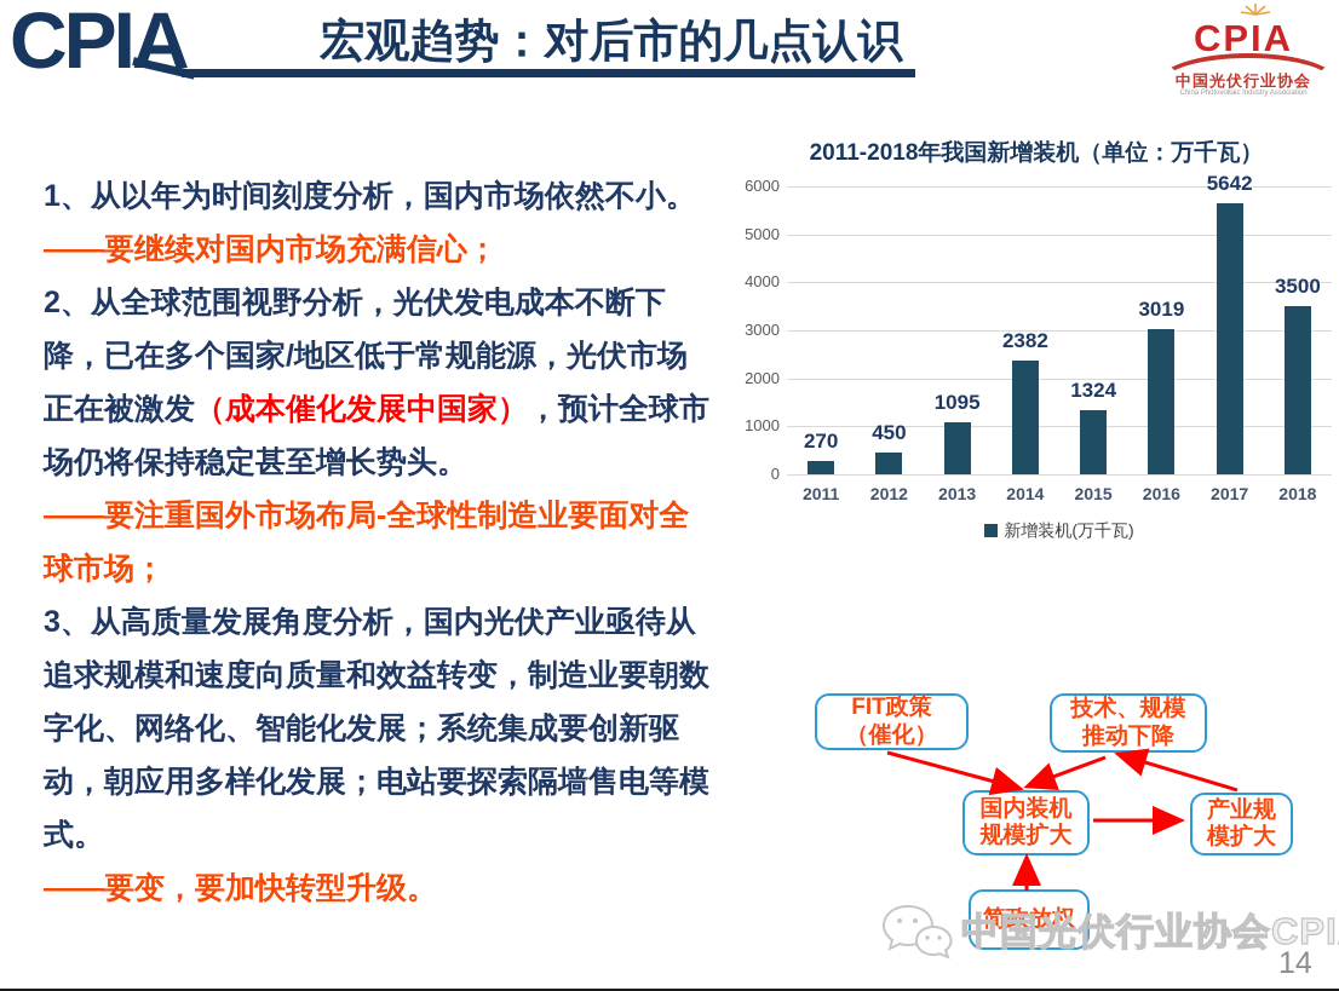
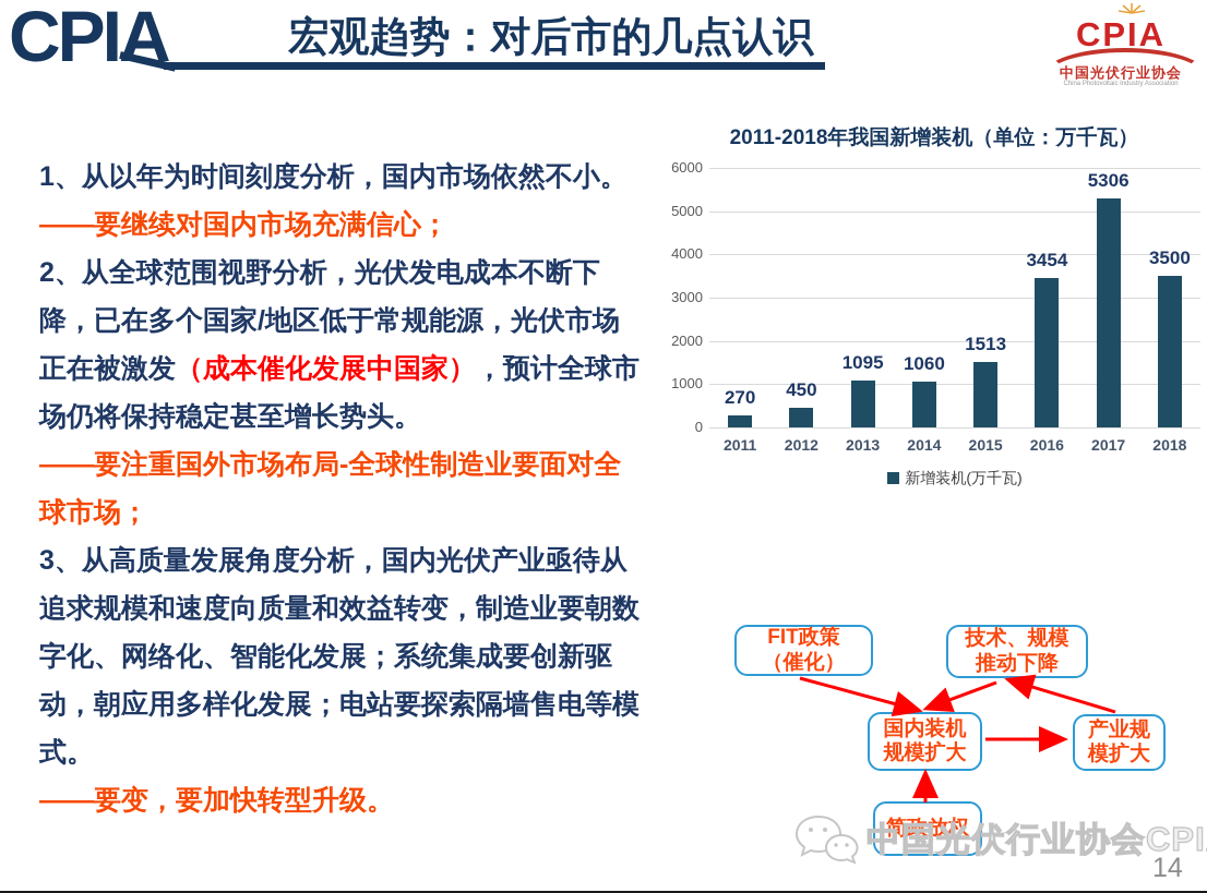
2014: 2382 -> 1060
2015: 1324 -> 1513
2016: 3019 -> 3454
2017: 5642 -> 5306
